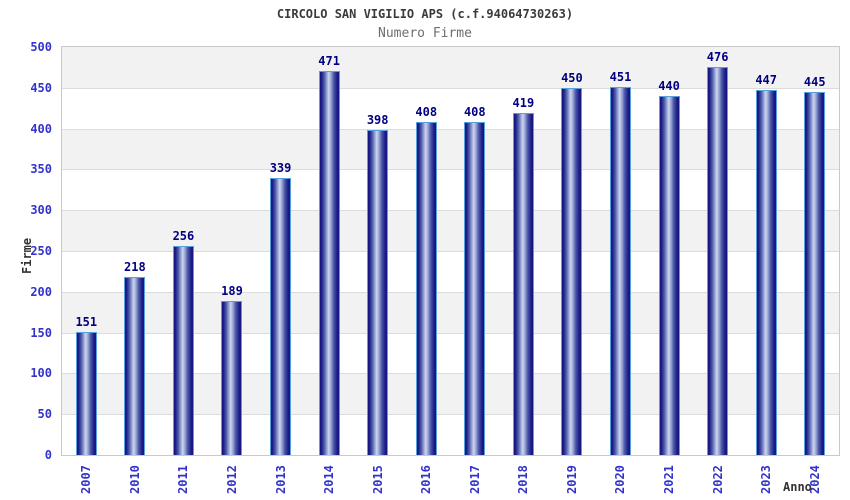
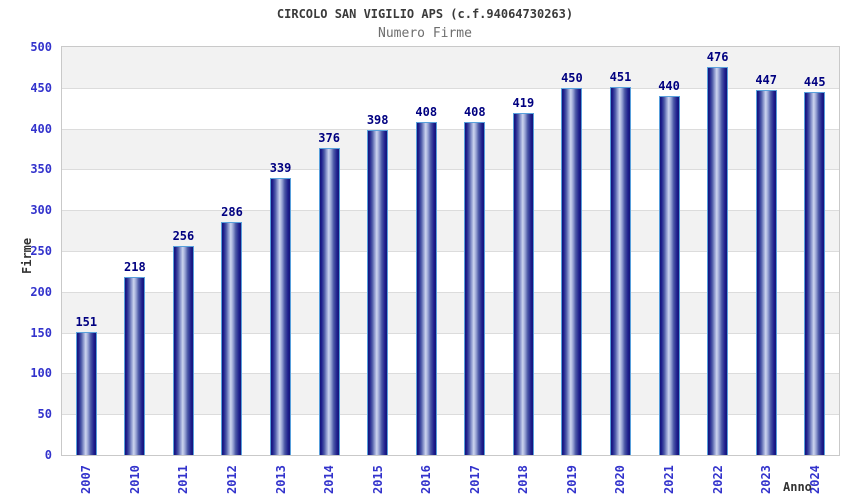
2012: 189 -> 286
2014: 471 -> 376
